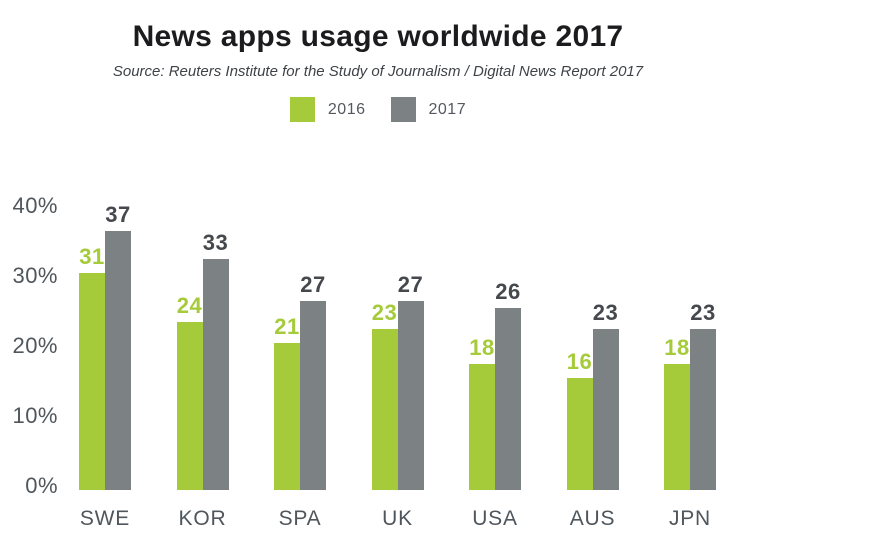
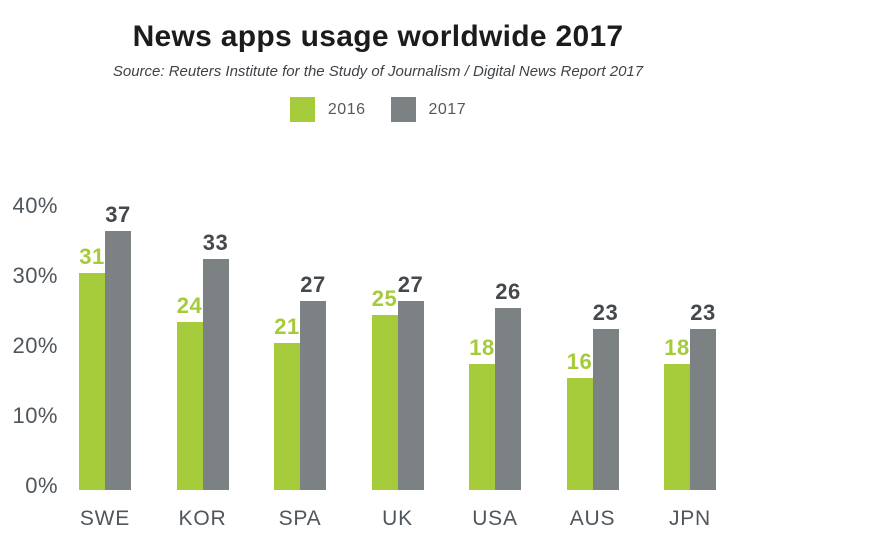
2016/UK: 23 -> 25
